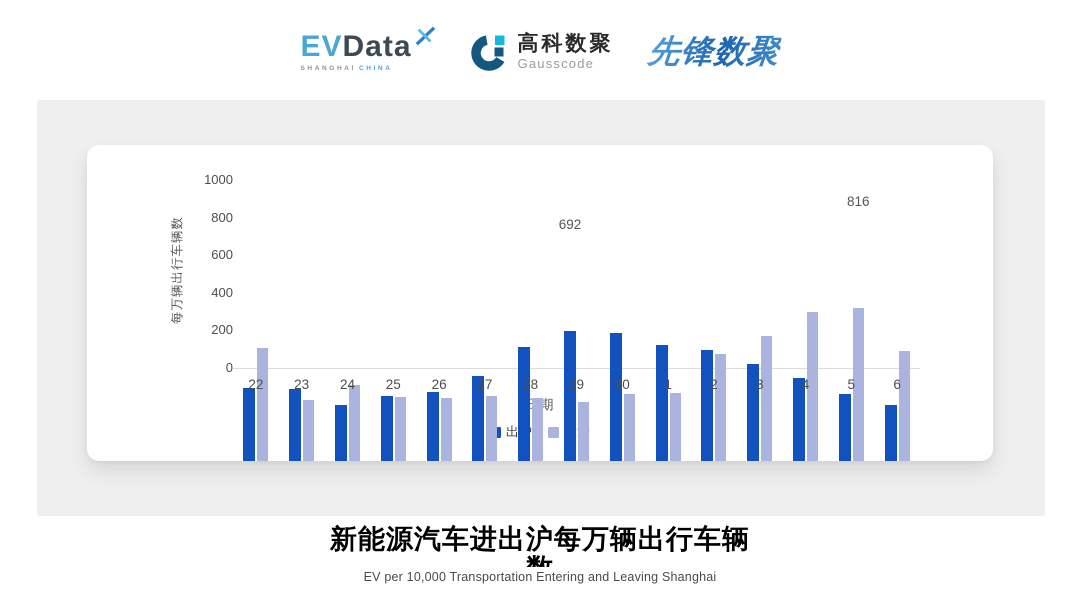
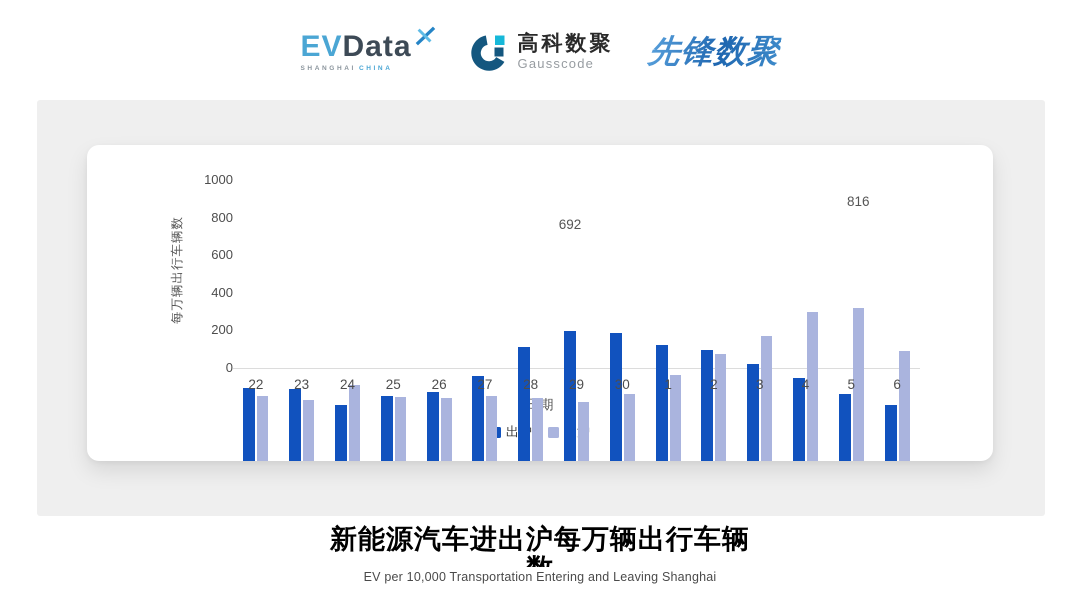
返沪/22: 600 -> 340
返沪/1: 360 -> 460
